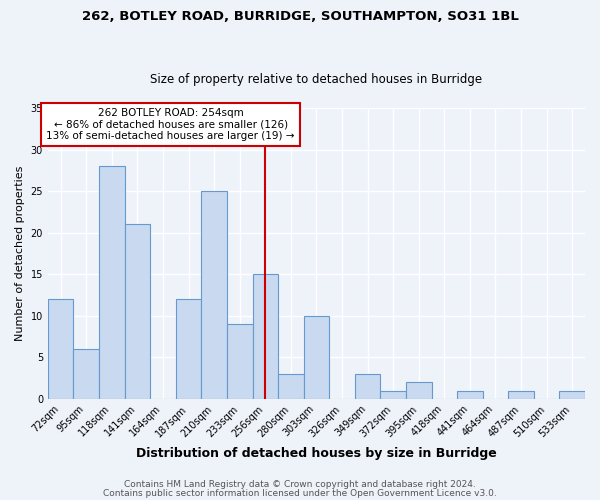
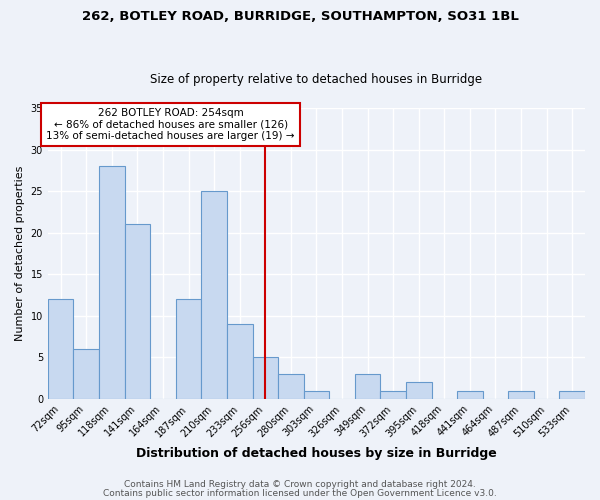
256sqm: 15 -> 5
303sqm: 10 -> 1
